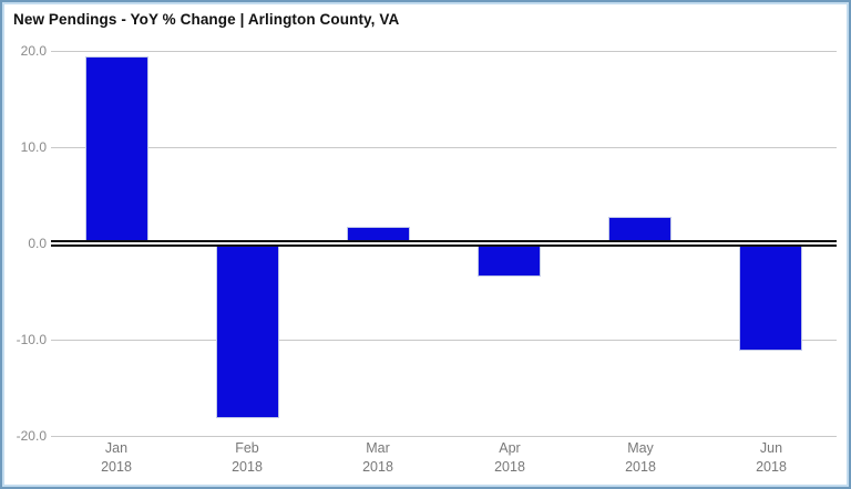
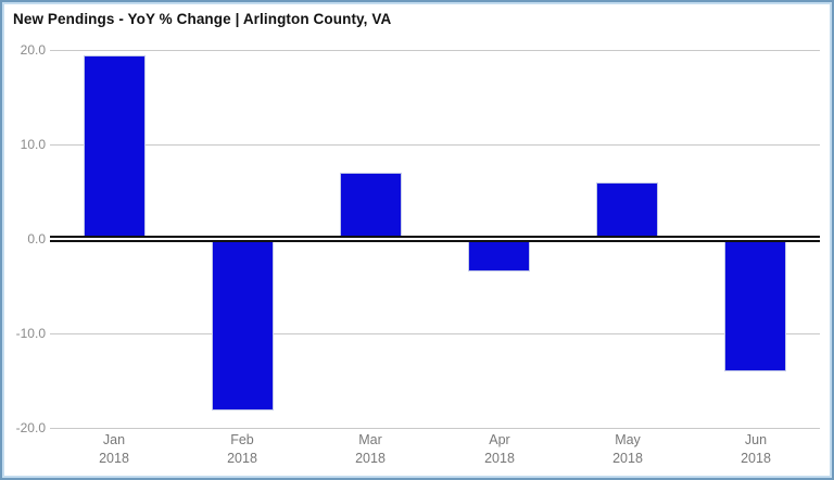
Mar 2018: 2 -> 7
May 2018: 3 -> 6
Jun 2018: -11 -> -14
